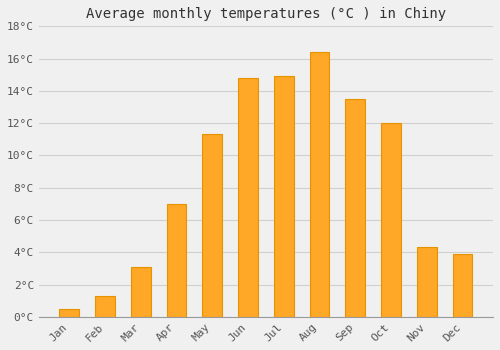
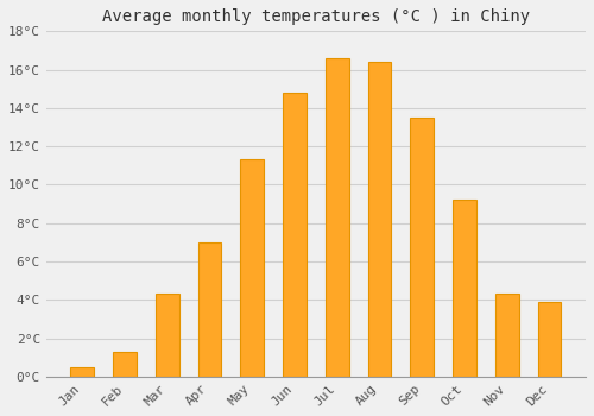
Mar: 3.1°C -> 4.3°C
Jul: 14.9°C -> 16.6°C
Oct: 12.0°C -> 9.2°C
